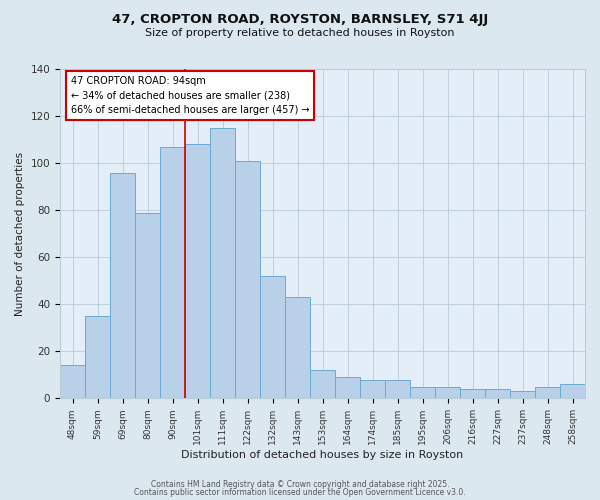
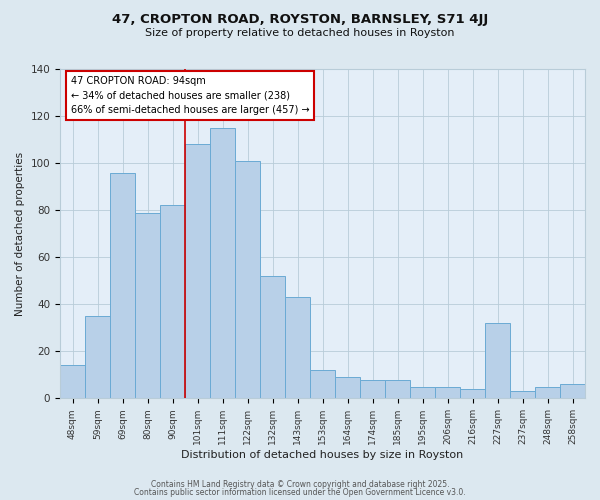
90sqm: 107 -> 82
227sqm: 4 -> 32
